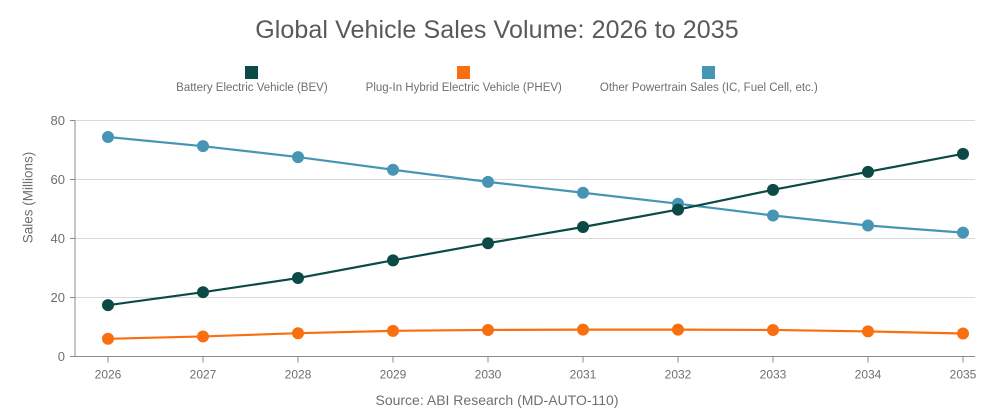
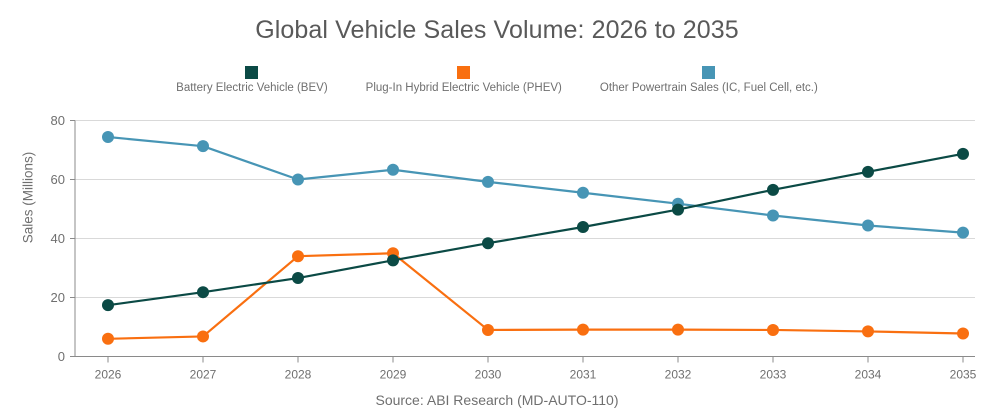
Plug-In Hybrid Electric Vehicle (PHEV)/2028: 8 -> 34
Other Powertrain Sales (IC, Fuel Cell, etc.)/2028: 68 -> 60
Plug-In Hybrid Electric Vehicle (PHEV)/2029: 9 -> 35
